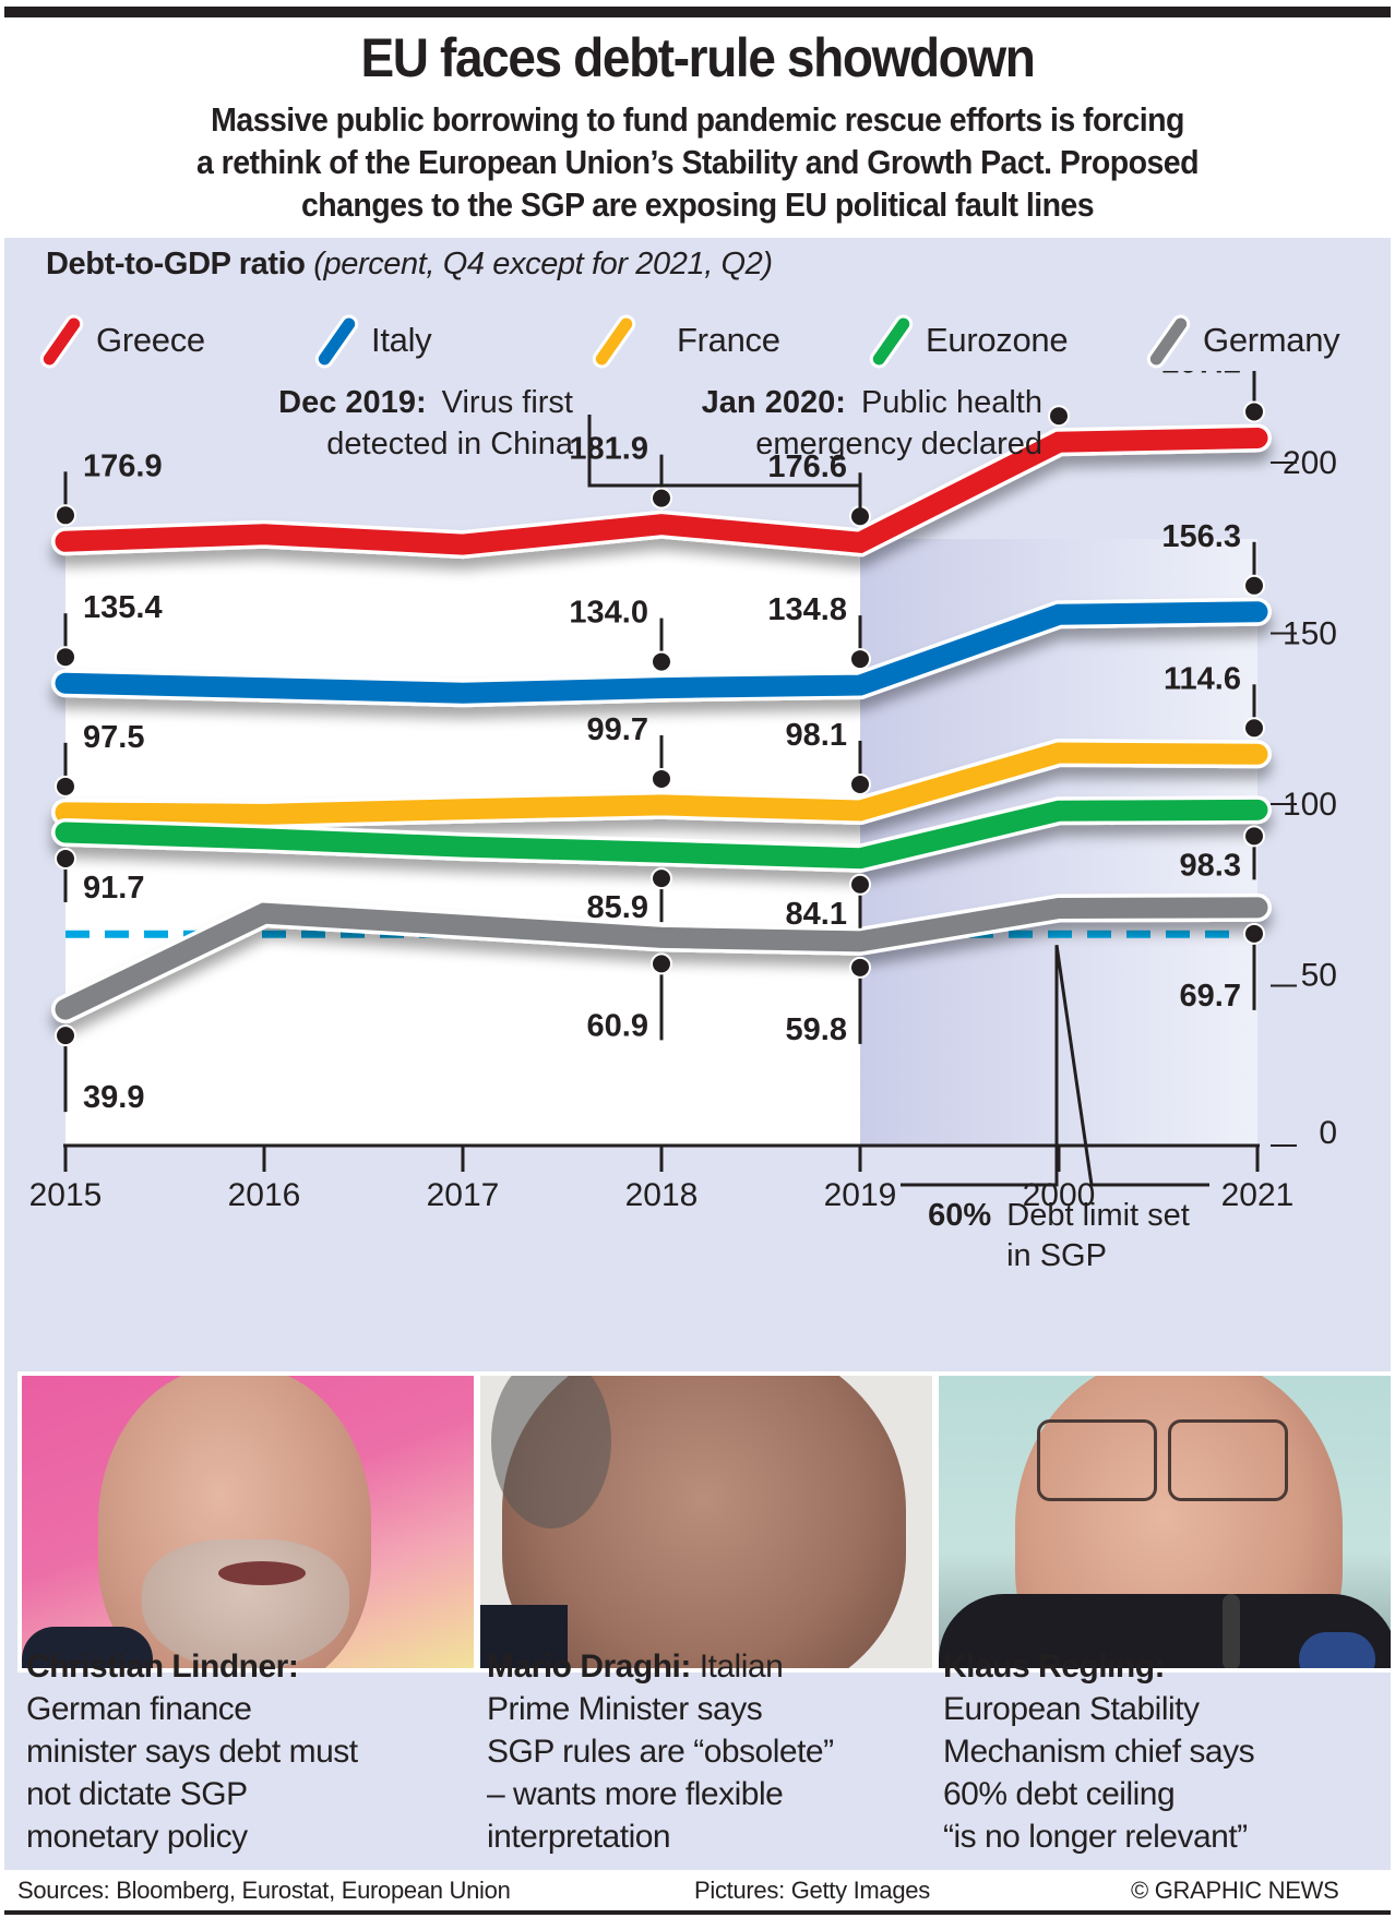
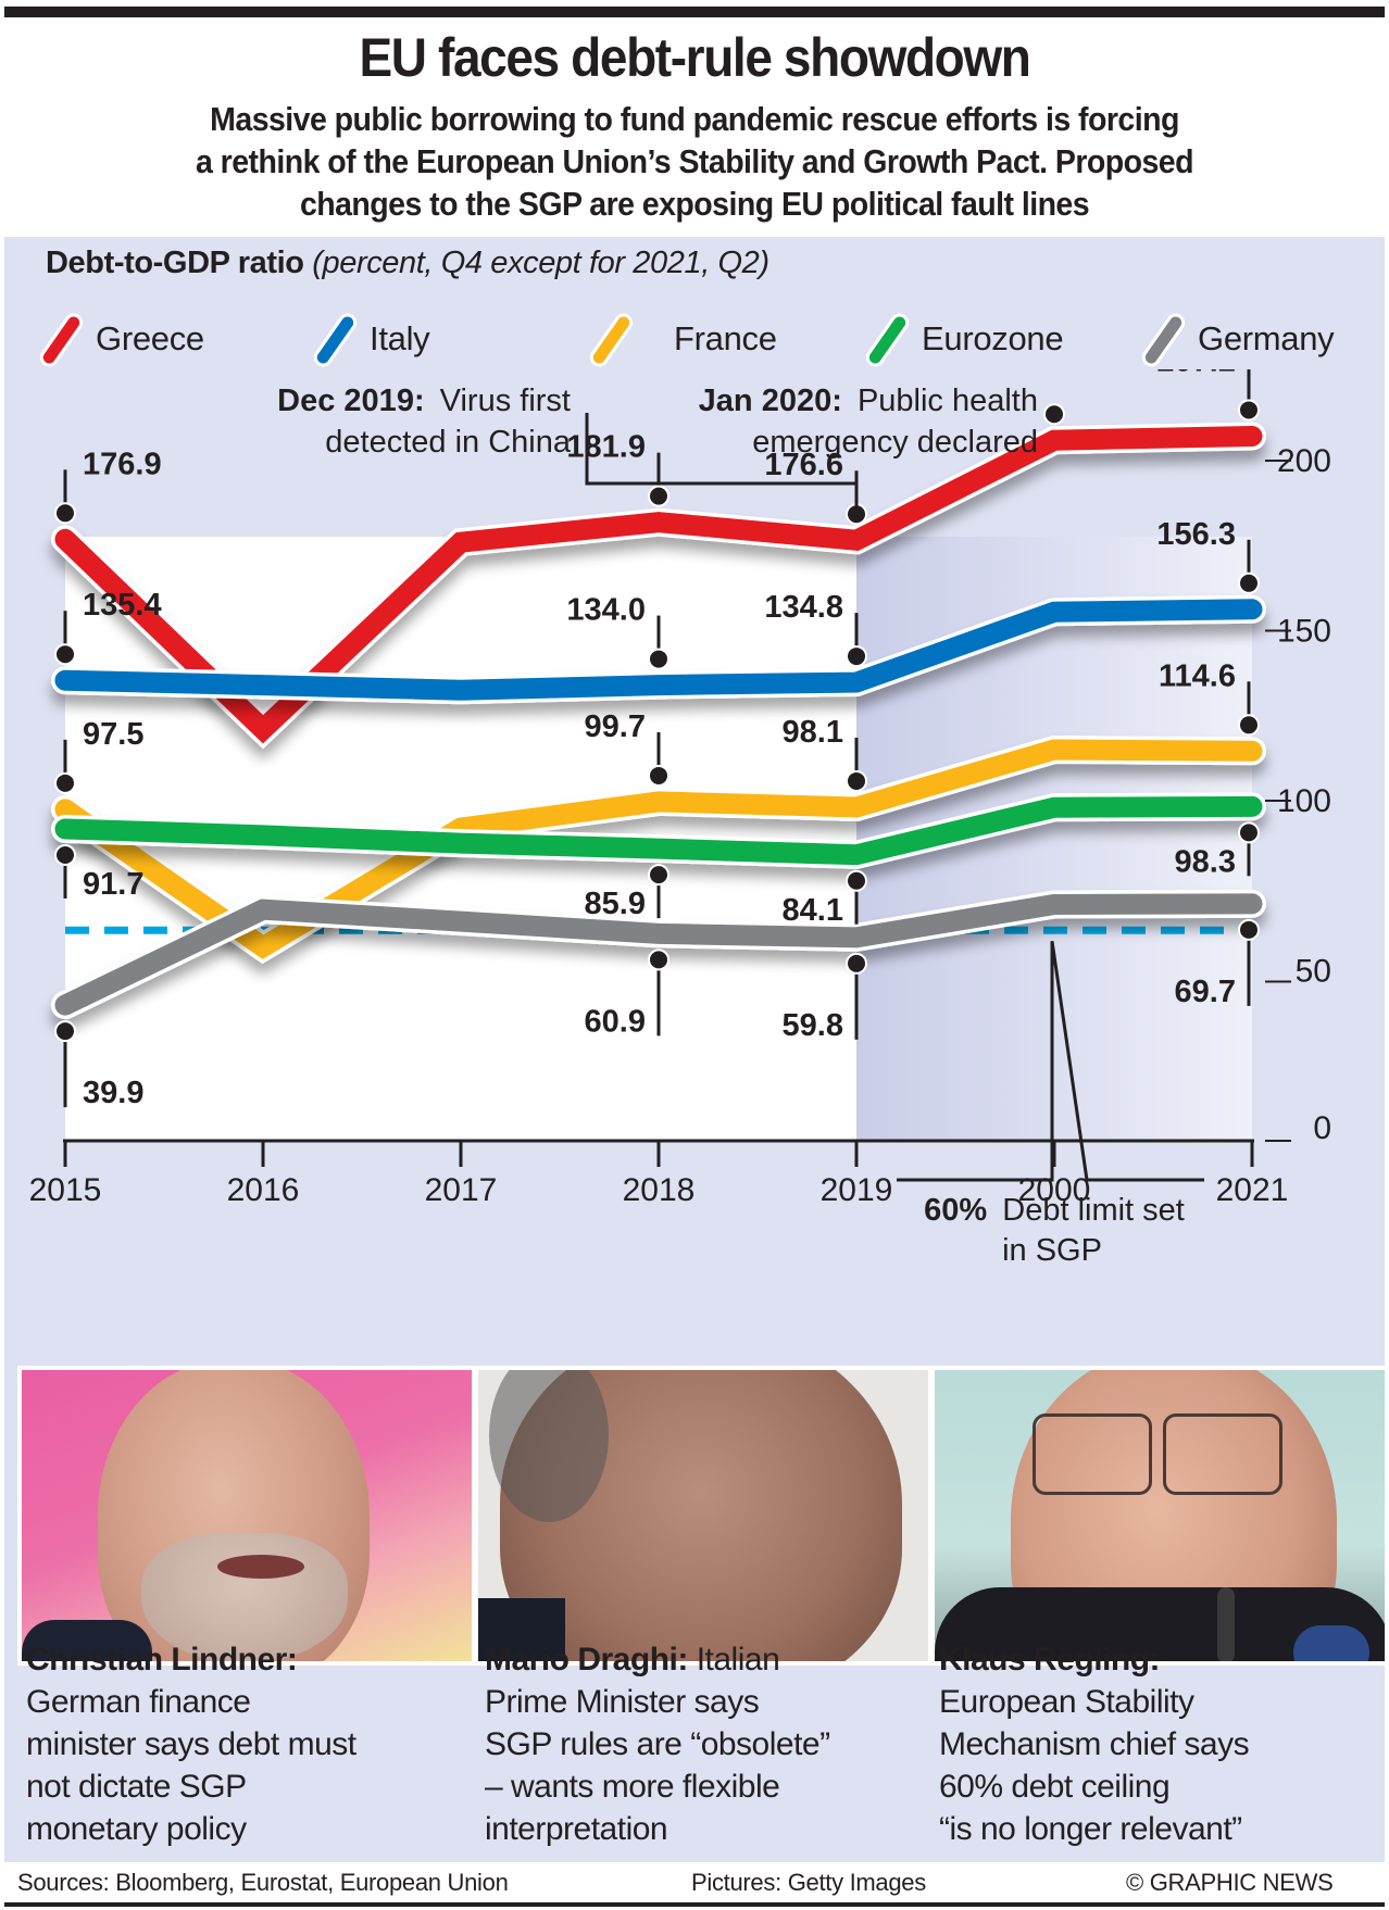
Greece/2016: 179 -> 121
France/2016: 97 -> 57
France/2017: 98 -> 92
